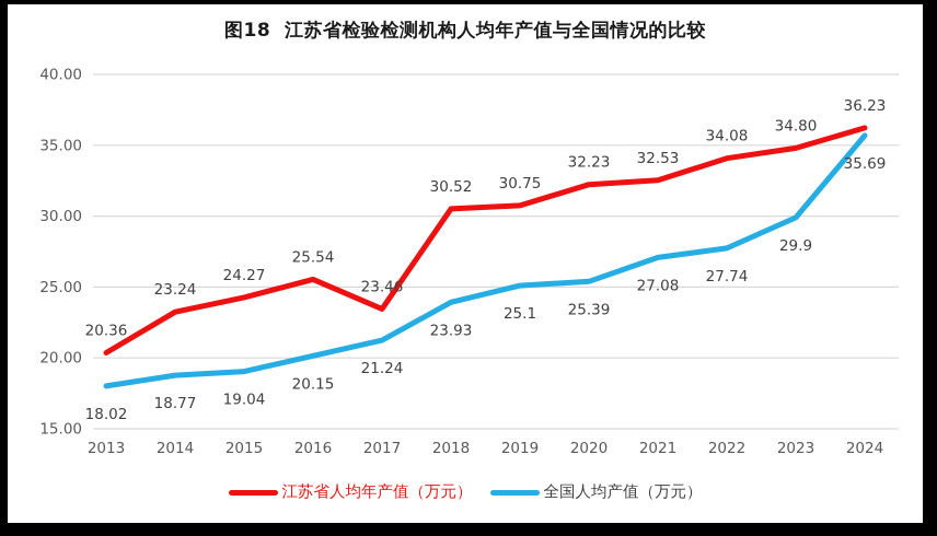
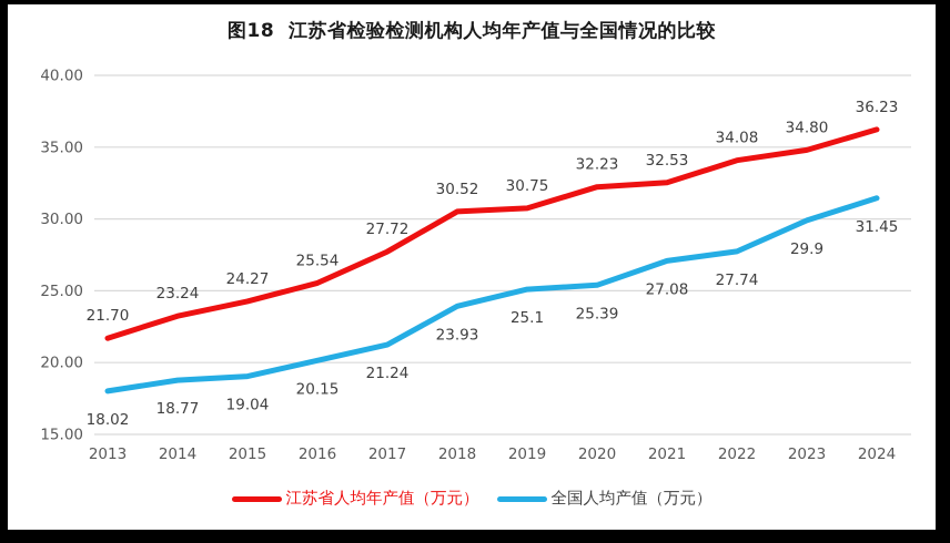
江苏省人均年产值（万元）/2013: 20.36 -> 21.70
江苏省人均年产值（万元）/2017: 23.46 -> 27.72
全国人均产值（万元）/2024: 35.69 -> 31.45
